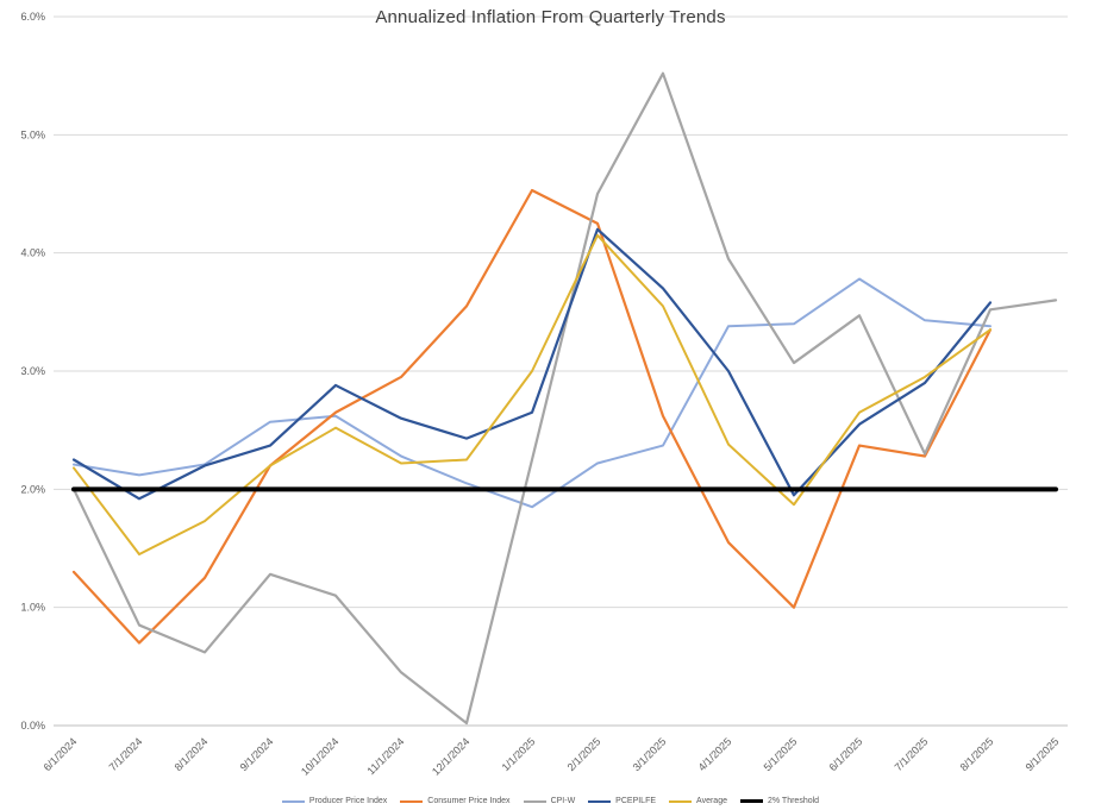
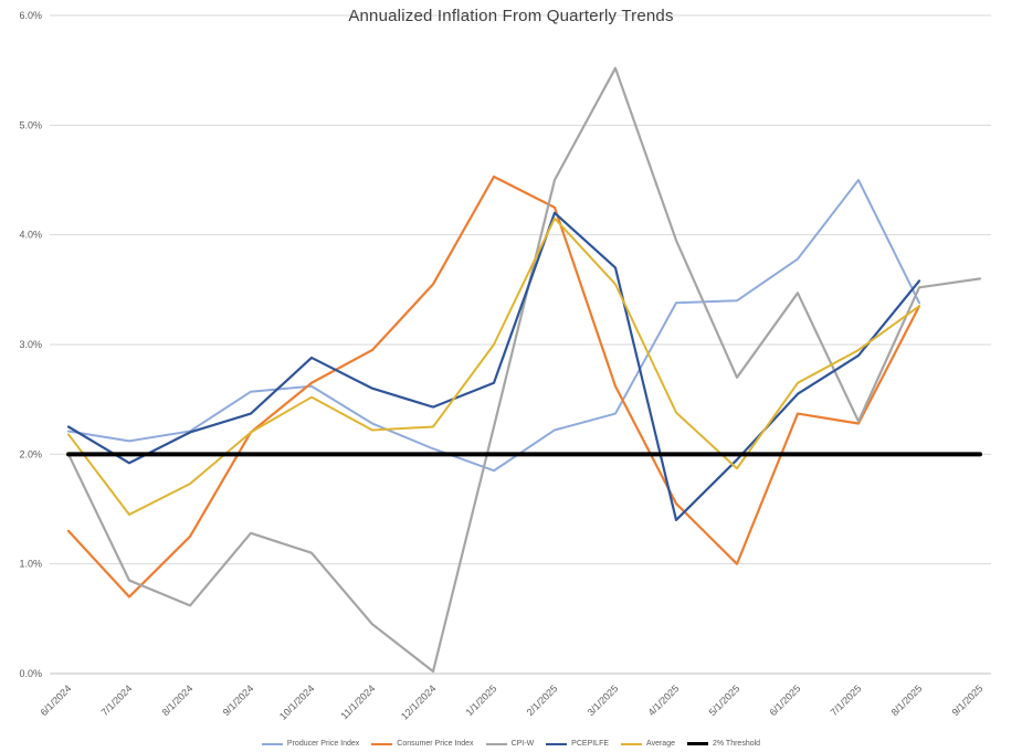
PCEPILFE/4/1/2025: 3.0% -> 1.4%
CPI-W/5/1/2025: 3.1% -> 2.7%
Producer Price Index/7/1/2025: 3.4% -> 4.5%
